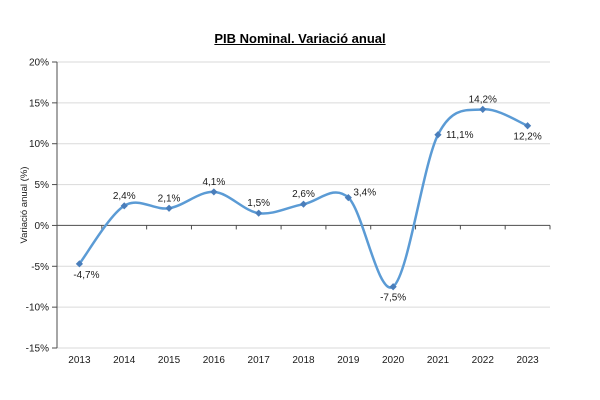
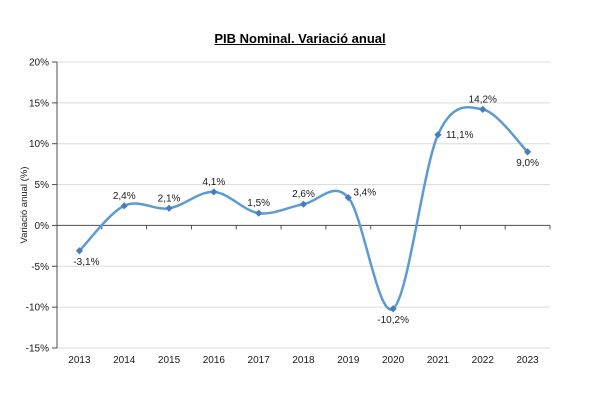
2013: -4,7% -> -3,1%
2020: -7,5% -> -10,2%
2023: 12,2% -> 9,0%
